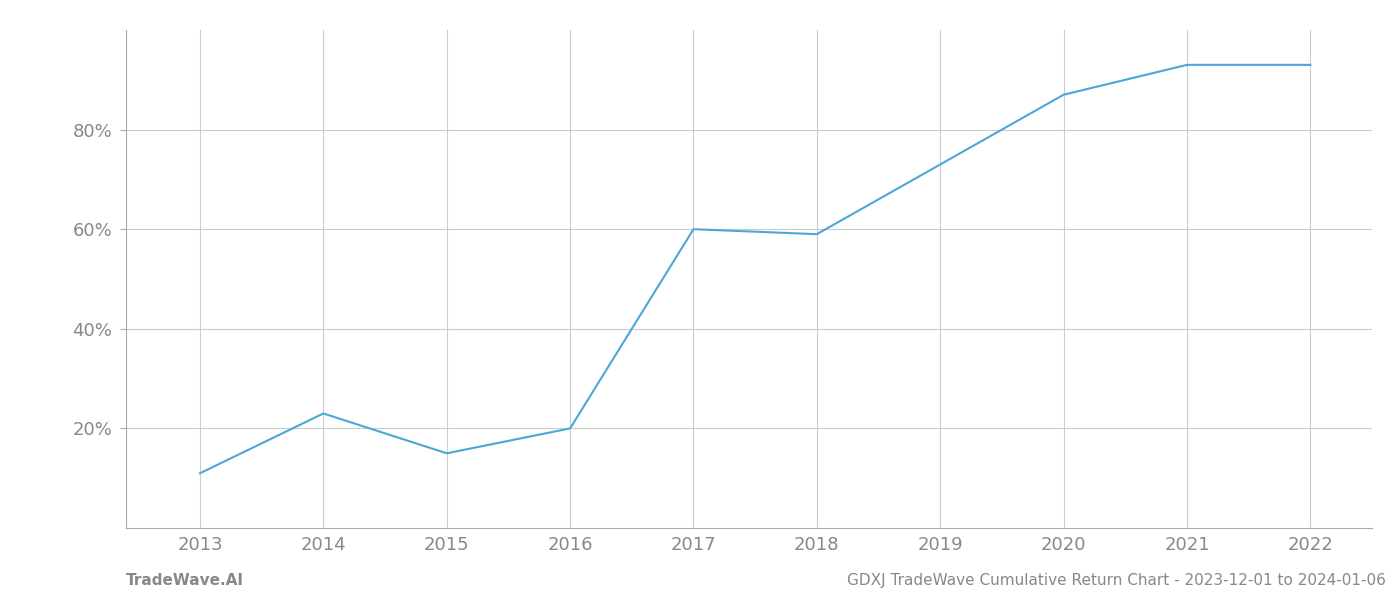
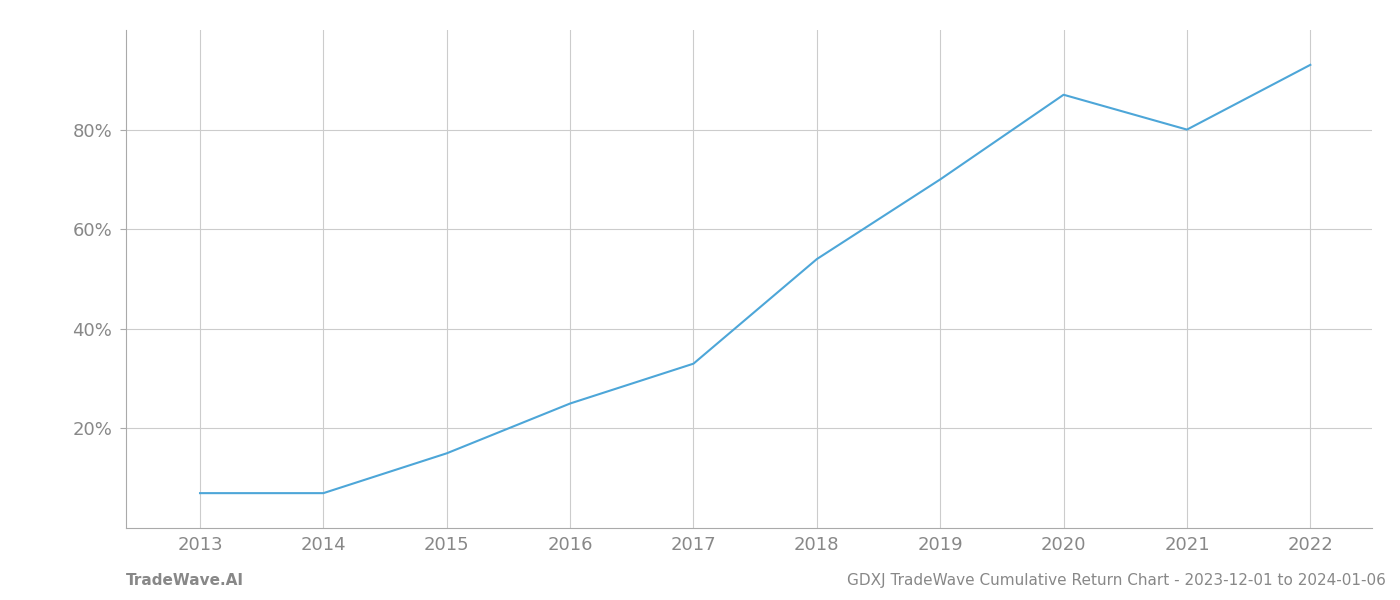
2013: 11% -> 7%
2014: 23% -> 7%
2016: 20% -> 25%
2017: 60% -> 33%
2018: 59% -> 54%
2019: 73% -> 70%
2021: 93% -> 80%
